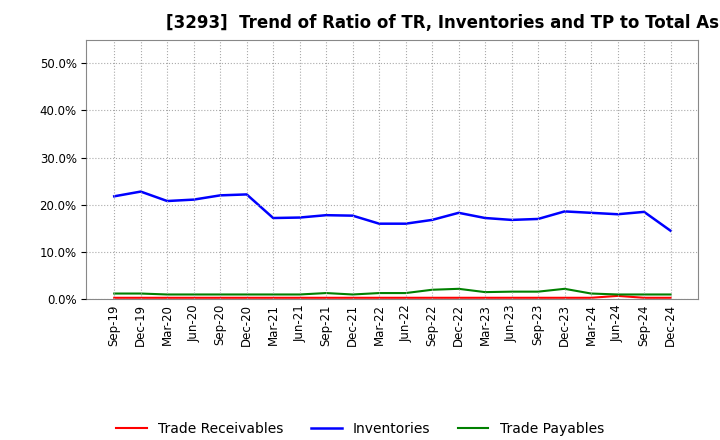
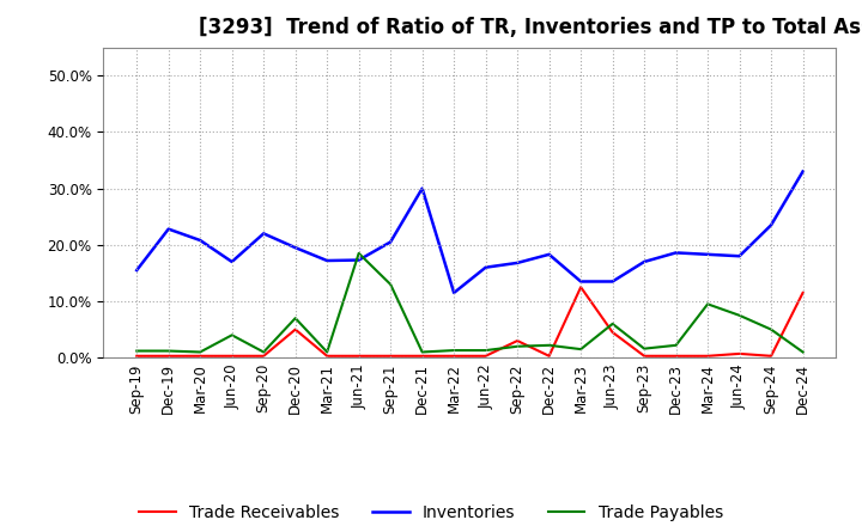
Inventories/Sep-19: 21.8% -> 15.5%
Inventories/Jun-20: 21.1% -> 17.0%
Trade Payables/Jun-20: 1.0% -> 4.0%
Trade Receivables/Dec-20: 0.3% -> 5.0%
Inventories/Dec-20: 22.2% -> 19.5%
Trade Payables/Dec-20: 1.0% -> 7.0%
Trade Payables/Jun-21: 1.0% -> 18.5%
Inventories/Sep-21: 17.8% -> 20.5%
Trade Payables/Sep-21: 1.3% -> 13.0%
Inventories/Dec-21: 17.7% -> 30.0%
Inventories/Mar-22: 16.0% -> 11.5%
Trade Receivables/Sep-22: 0.3% -> 3.0%
Trade Receivables/Mar-23: 0.3% -> 12.5%
Inventories/Mar-23: 17.2% -> 13.5%
Trade Receivables/Jun-23: 0.3% -> 4.5%
Inventories/Jun-23: 16.8% -> 13.5%
Trade Payables/Jun-23: 1.6% -> 6.0%
Trade Payables/Mar-24: 1.2% -> 9.5%
Trade Payables/Jun-24: 1.0% -> 7.5%
Inventories/Sep-24: 18.5% -> 23.5%
Trade Payables/Sep-24: 1.0% -> 5.0%
Trade Receivables/Dec-24: 0.3% -> 11.5%
Inventories/Dec-24: 14.5% -> 33.0%
